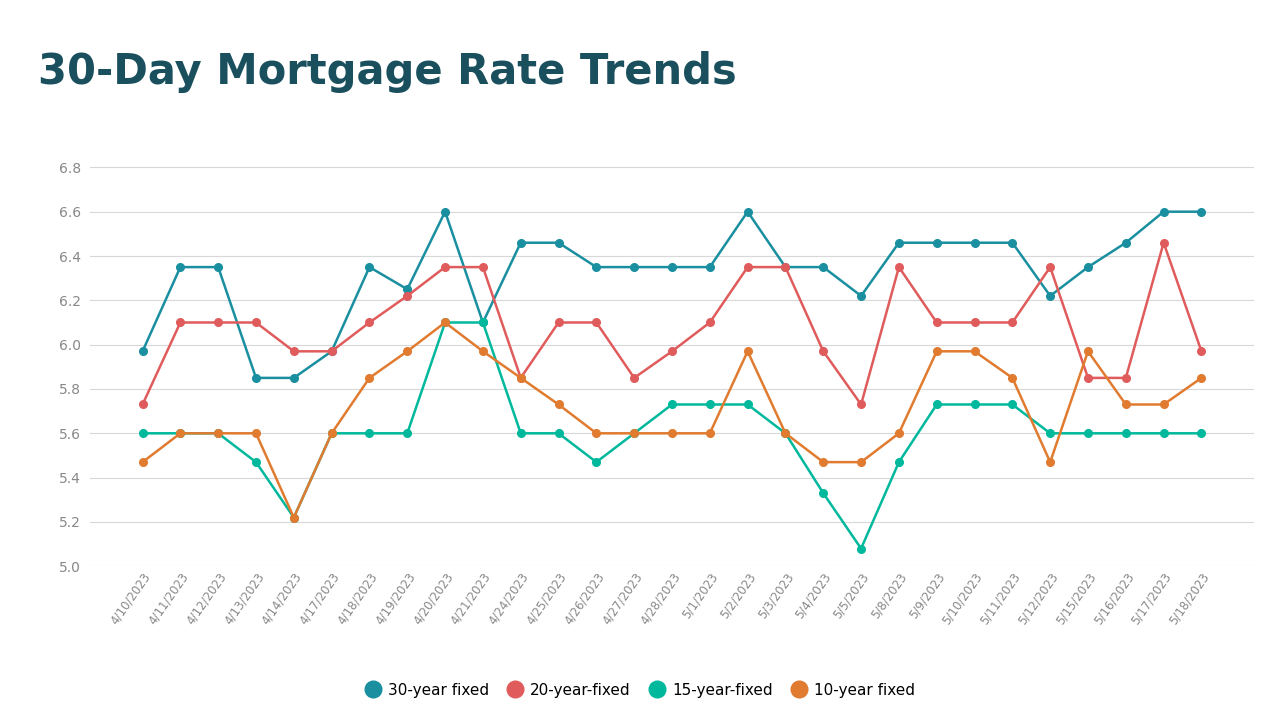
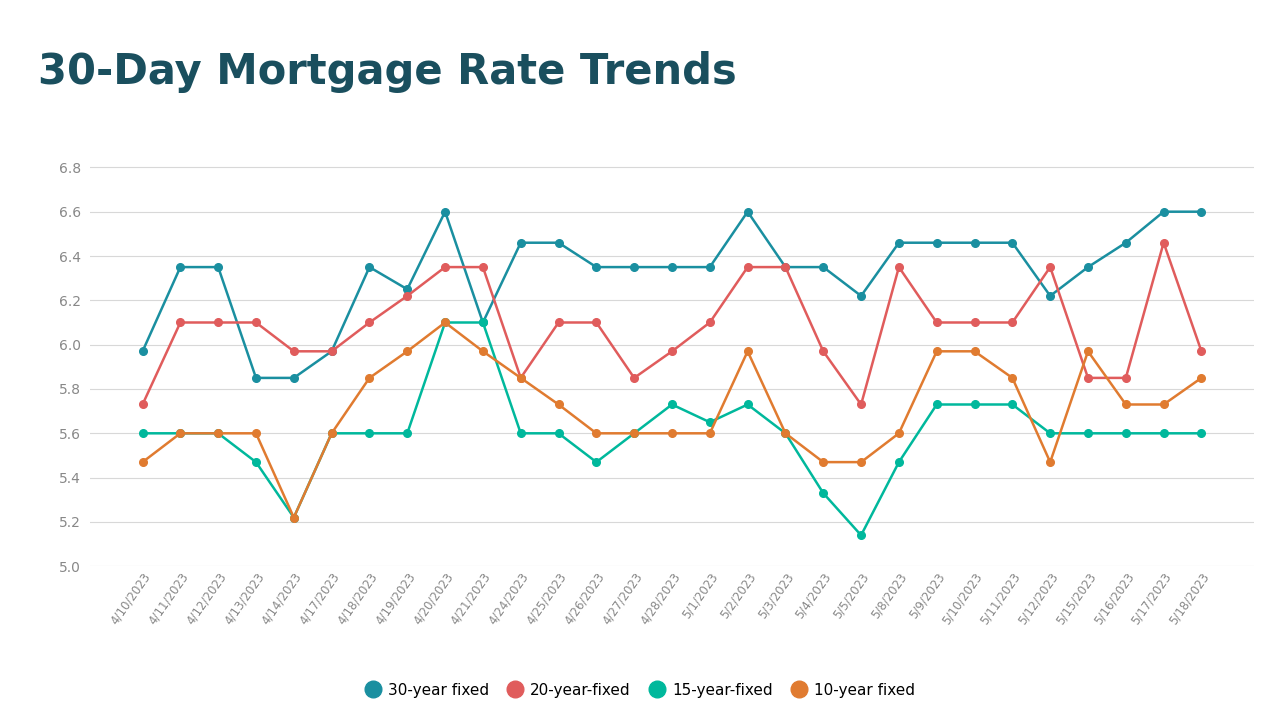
15-year-fixed/5/1/2023: 5.73 -> 5.65
15-year-fixed/5/5/2023: 5.08 -> 5.14
